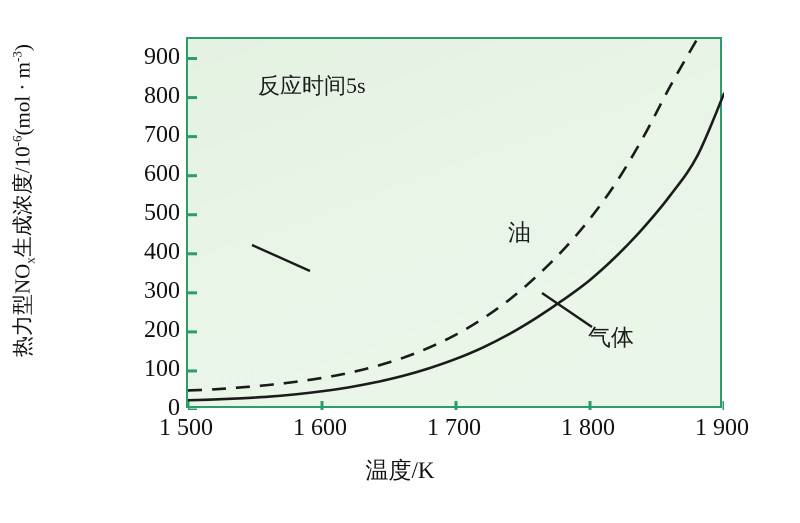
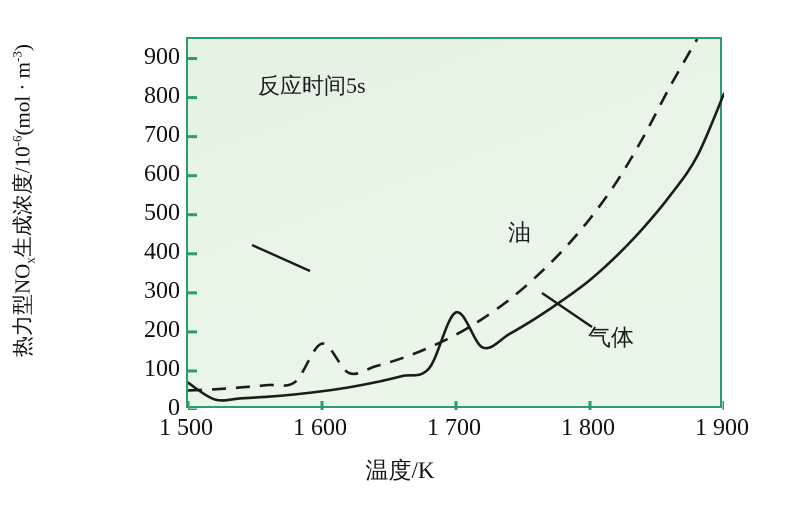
气体/1500: 20 -> 70
油/1600: 80 -> 170
气体/1700: 130 -> 250
